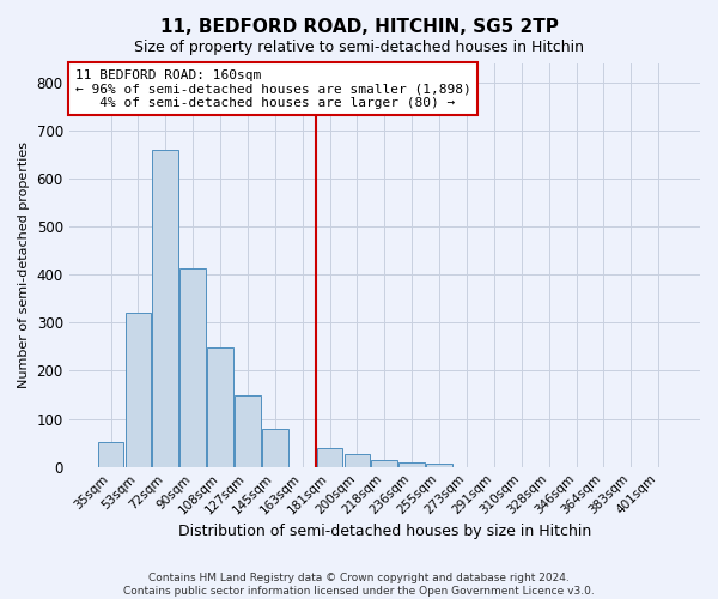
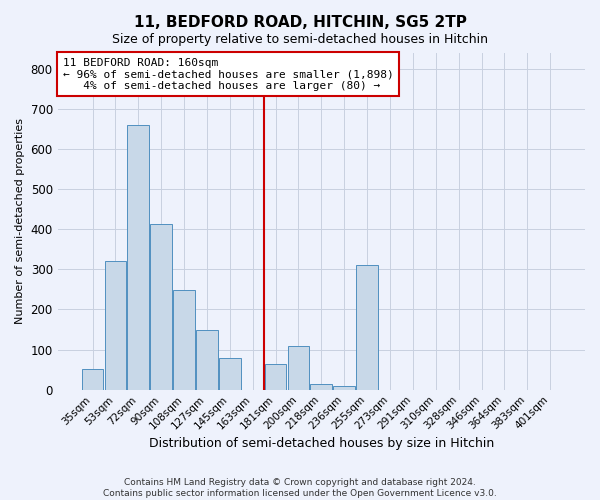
181sqm: 38 -> 65
200sqm: 27 -> 110
255sqm: 8 -> 310
